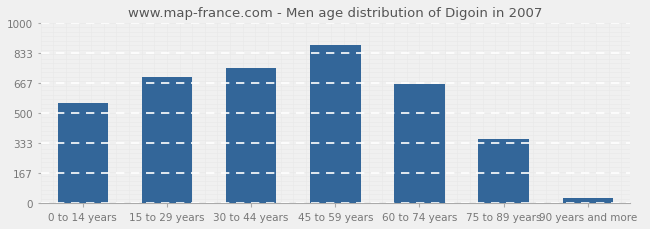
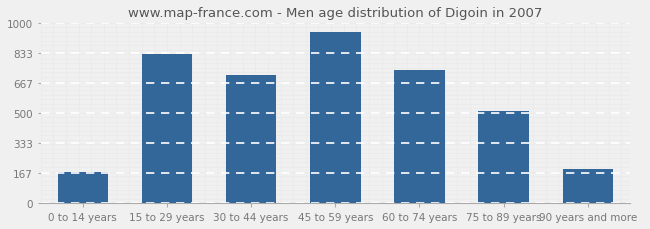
0 to 14 years: 560 -> 170
15 to 29 years: 700 -> 830
30 to 44 years: 750 -> 710
45 to 59 years: 880 -> 950
60 to 74 years: 660 -> 740
75 to 89 years: 360 -> 510
90 years and more: 30 -> 190
